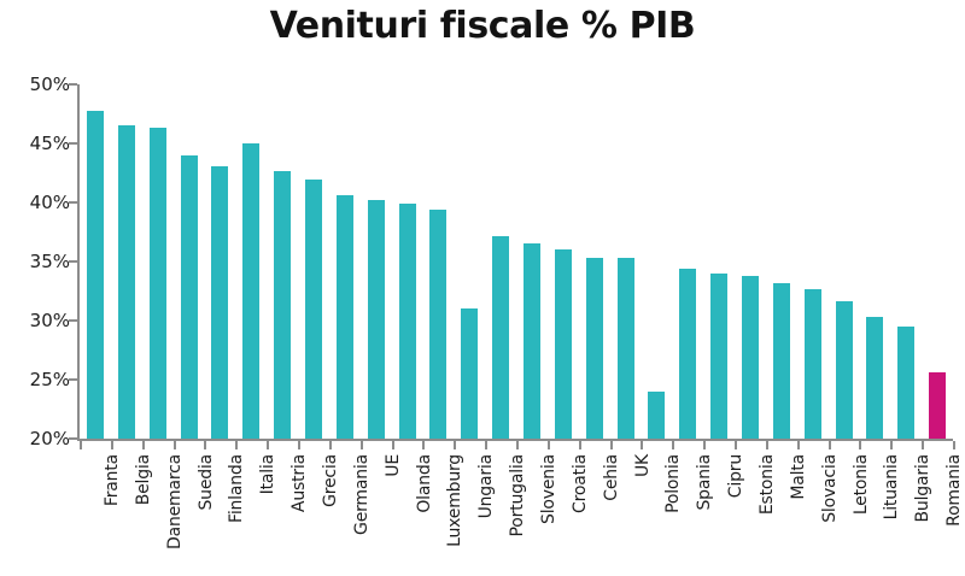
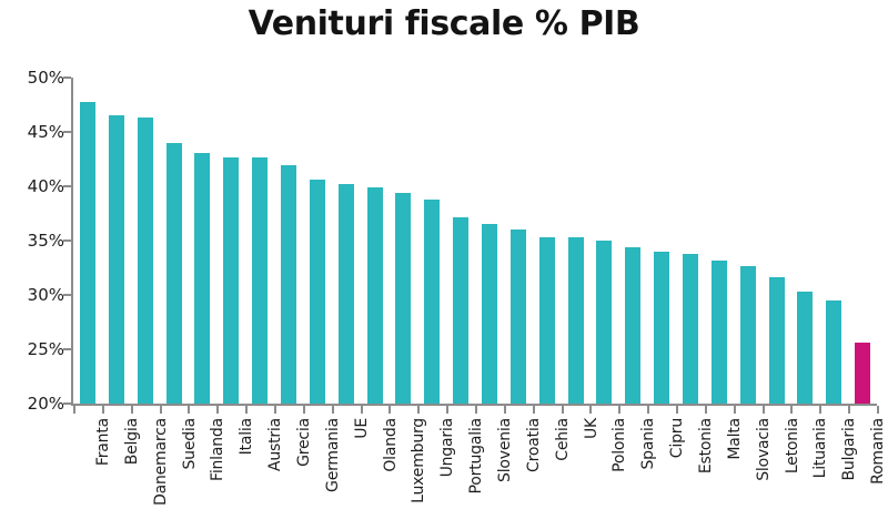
Italia: 45% -> 43%
Ungaria: 31% -> 39%
Polonia: 24% -> 35%
